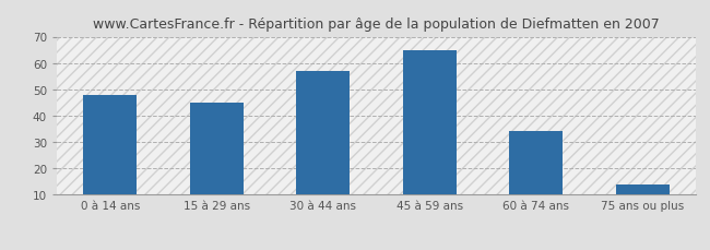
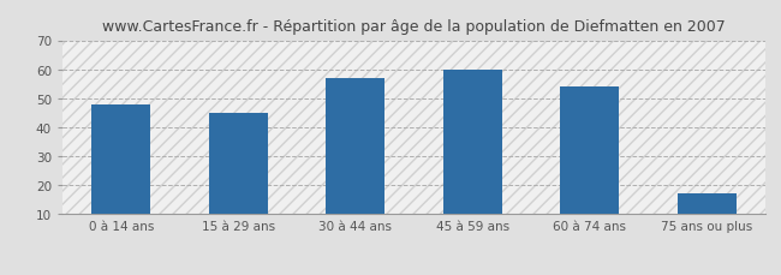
45 à 59 ans: 65 -> 60
60 à 74 ans: 34 -> 54
75 ans ou plus: 14 -> 17
